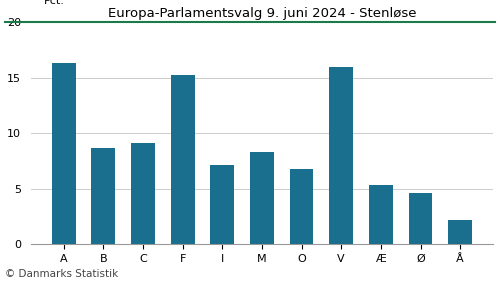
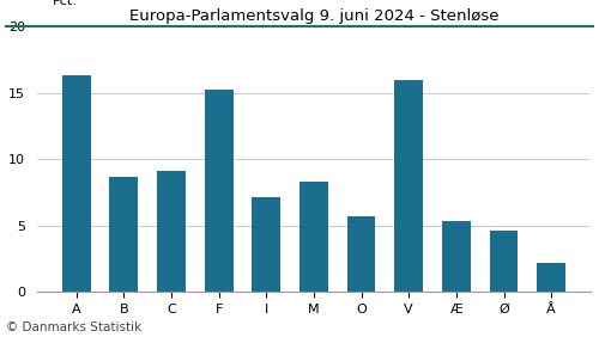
O: 6.8 -> 5.7
